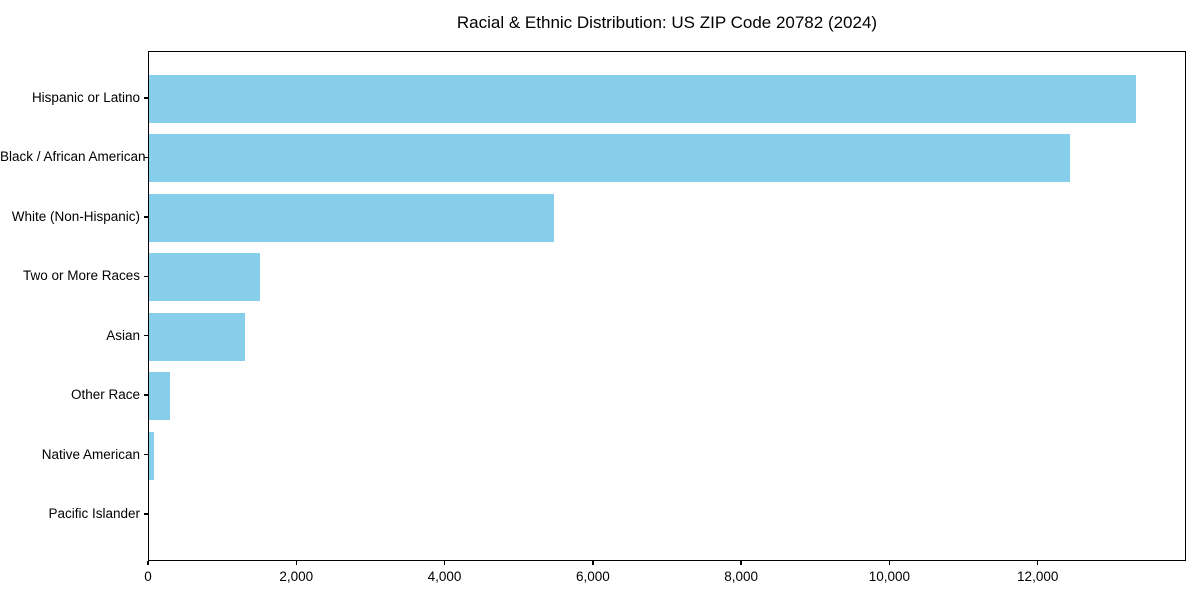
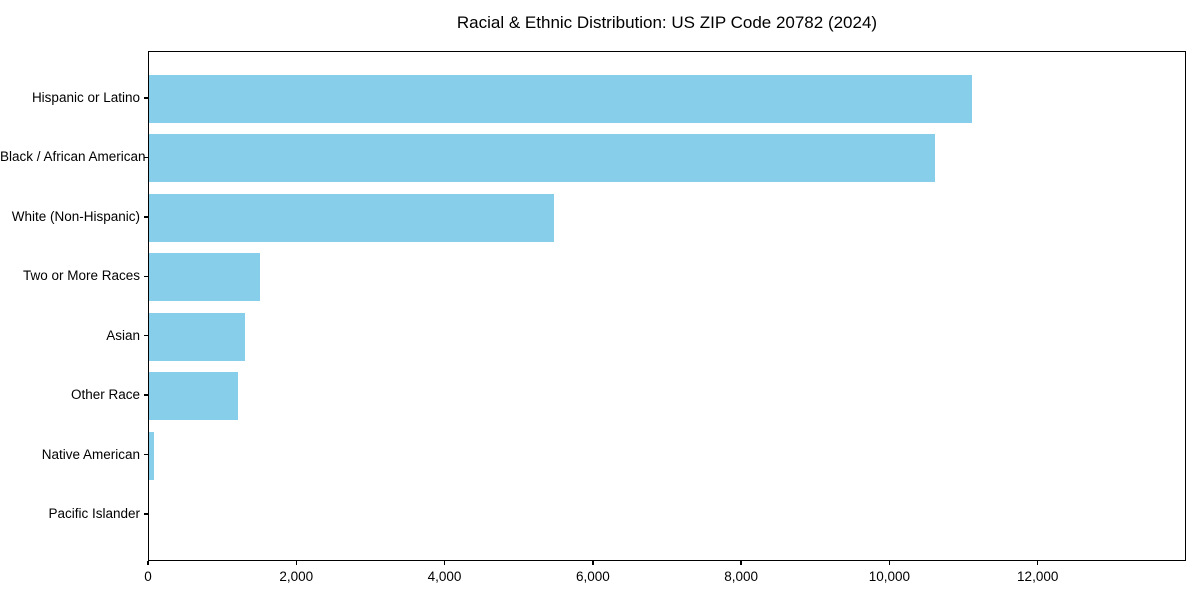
Hispanic or Latino: 13300 -> 11100
Black / African American: 12400 -> 10600
Other Race: 300 -> 1200
